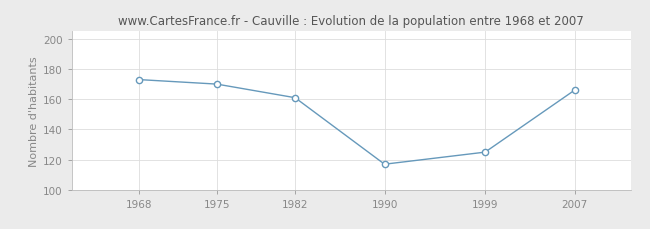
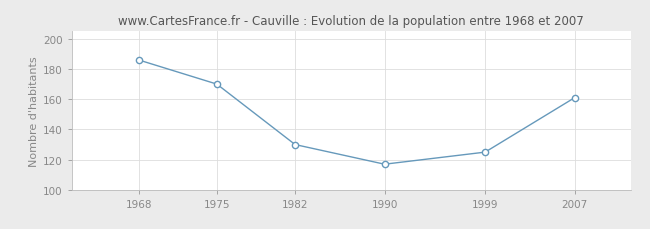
1968: 173 -> 186
1982: 161 -> 130
2007: 166 -> 161
